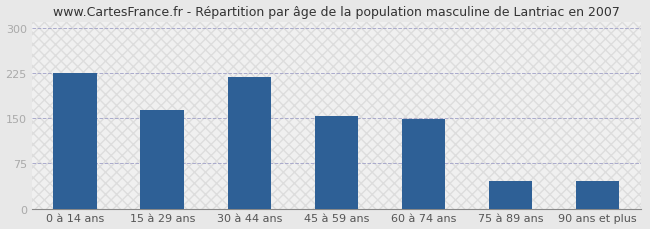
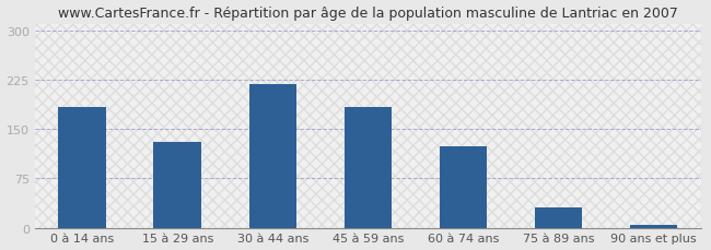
0 à 14 ans: 224 -> 183
15 à 29 ans: 164 -> 130
45 à 59 ans: 154 -> 183
60 à 74 ans: 148 -> 123
75 à 89 ans: 46 -> 30
90 ans et plus: 46 -> 5
